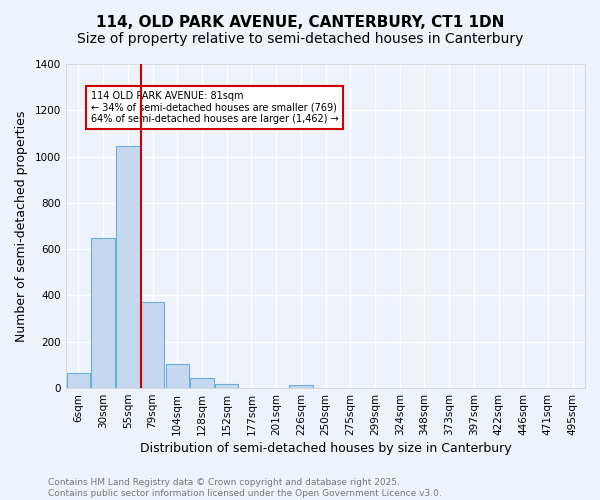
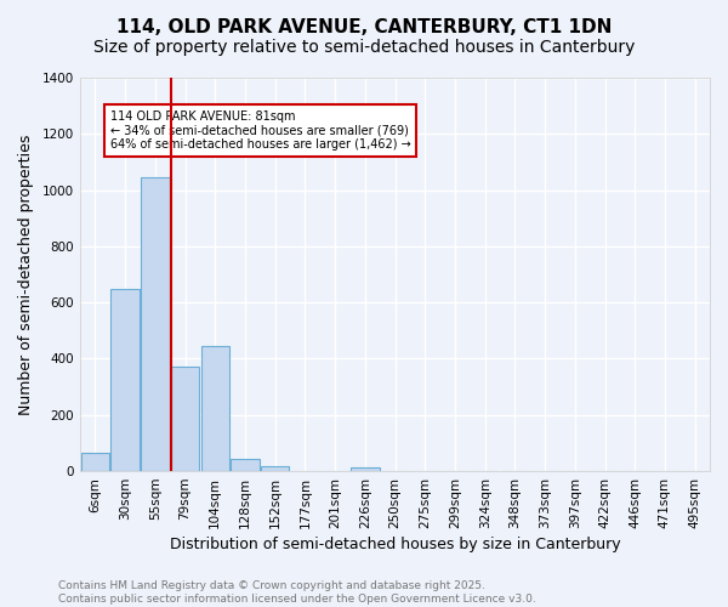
104sqm: 105 -> 445
